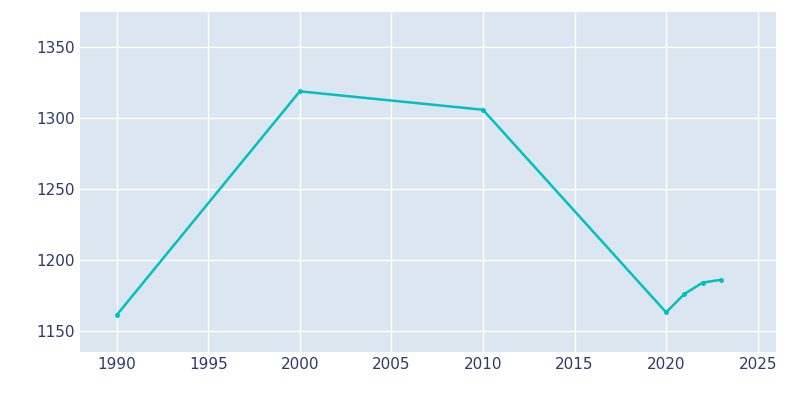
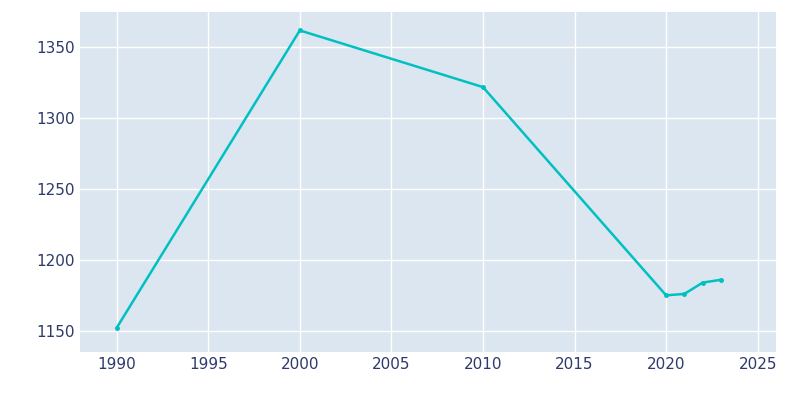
1990: 1161 -> 1152
2000: 1319 -> 1362
2010: 1306 -> 1322
2020: 1163 -> 1175
